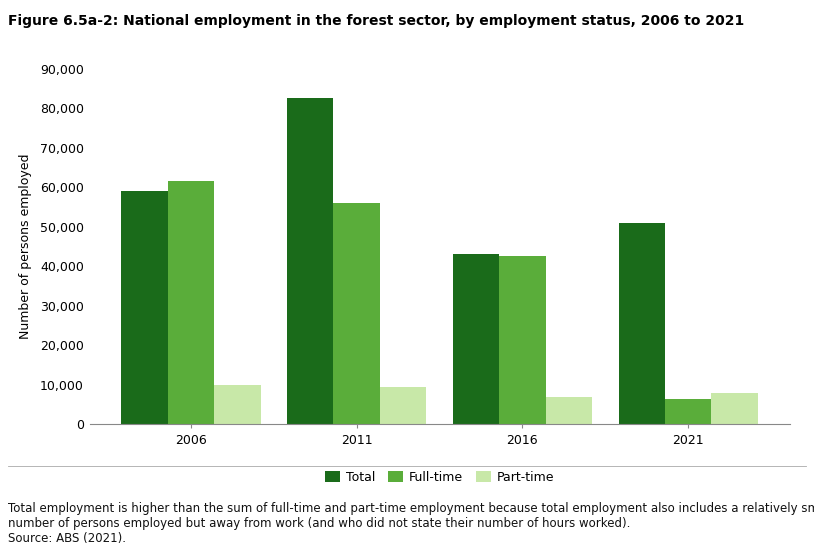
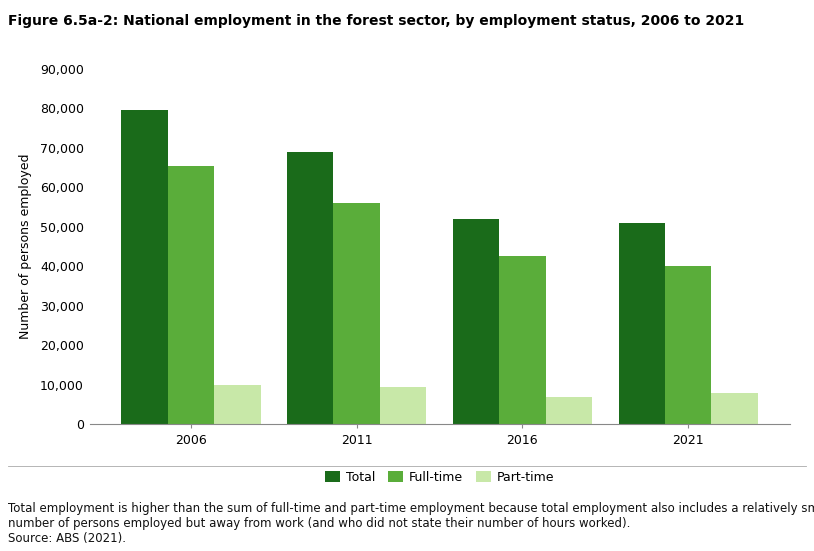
Total/2006: 59,000 -> 79,500
Full-time/2006: 61,500 -> 65,500
Total/2011: 82,500 -> 69,000
Total/2016: 43,000 -> 52,000
Full-time/2021: 6,500 -> 40,000
